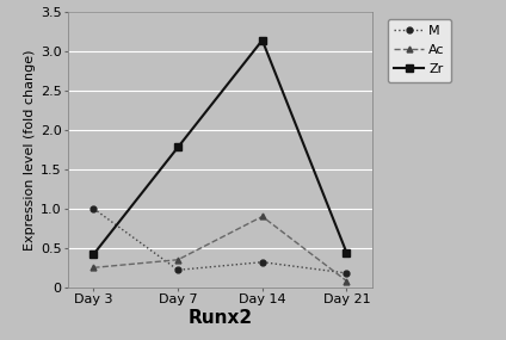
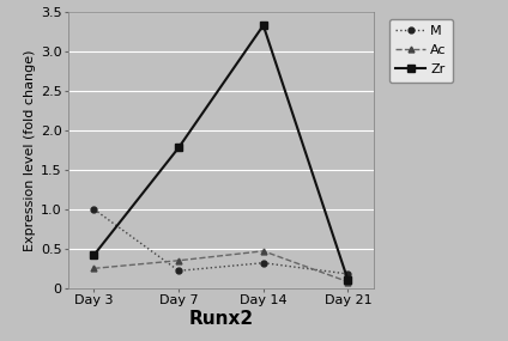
Ac/Day 14: 0.90 -> 0.47
Zr/Day 14: 3.14 -> 3.33
Zr/Day 21: 0.44 -> 0.10
